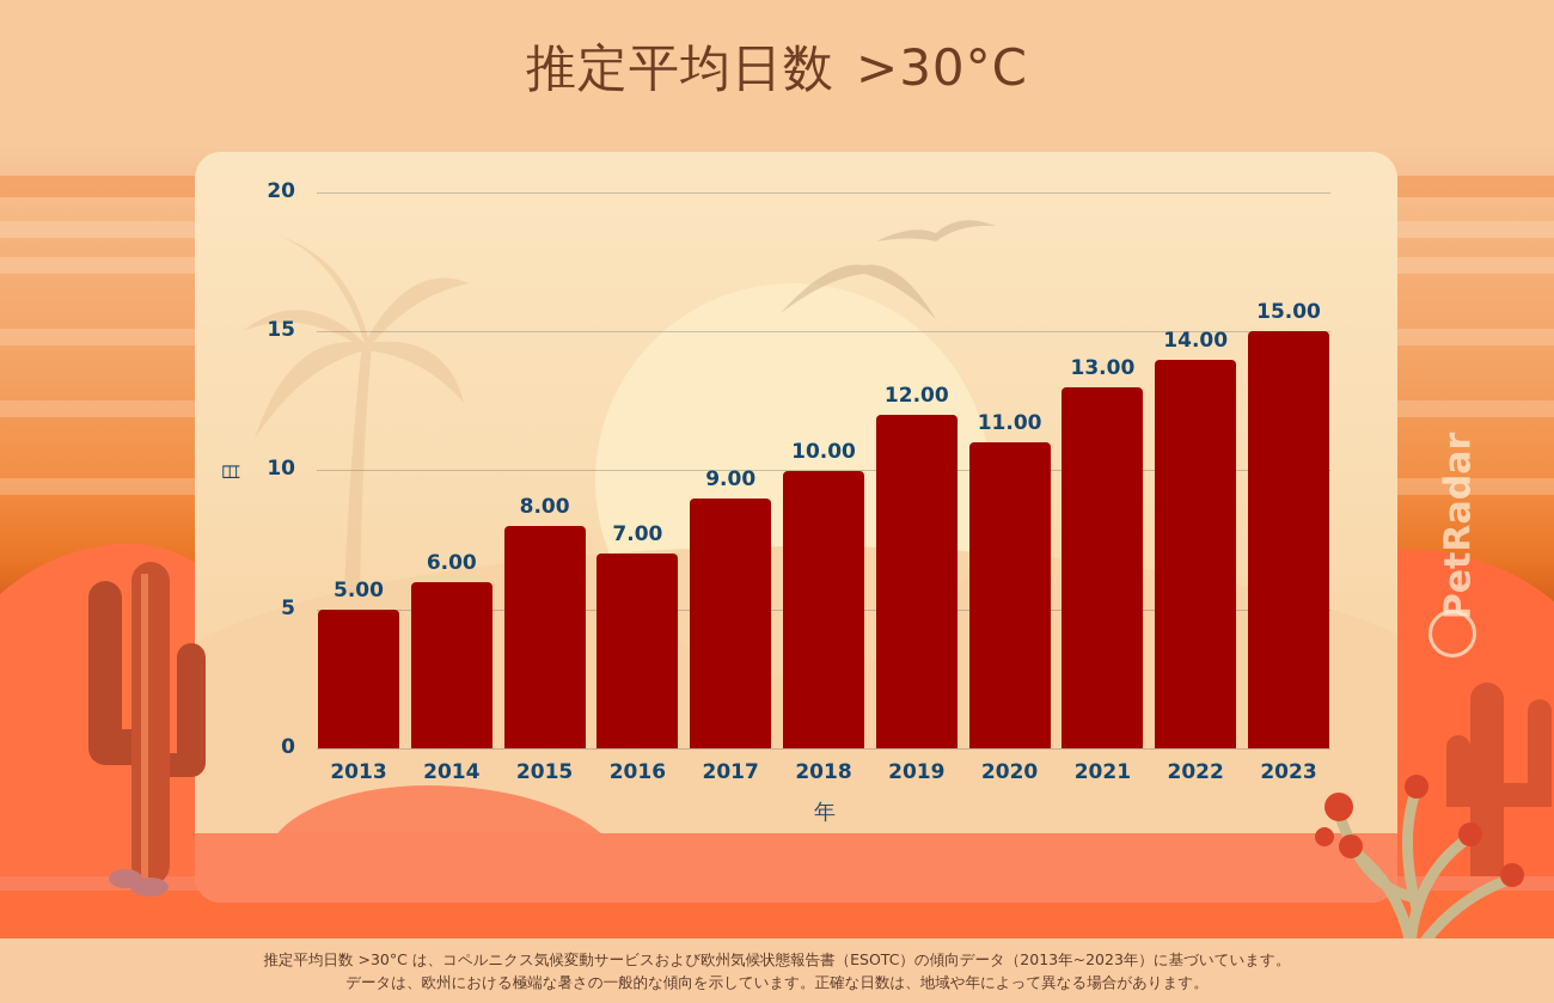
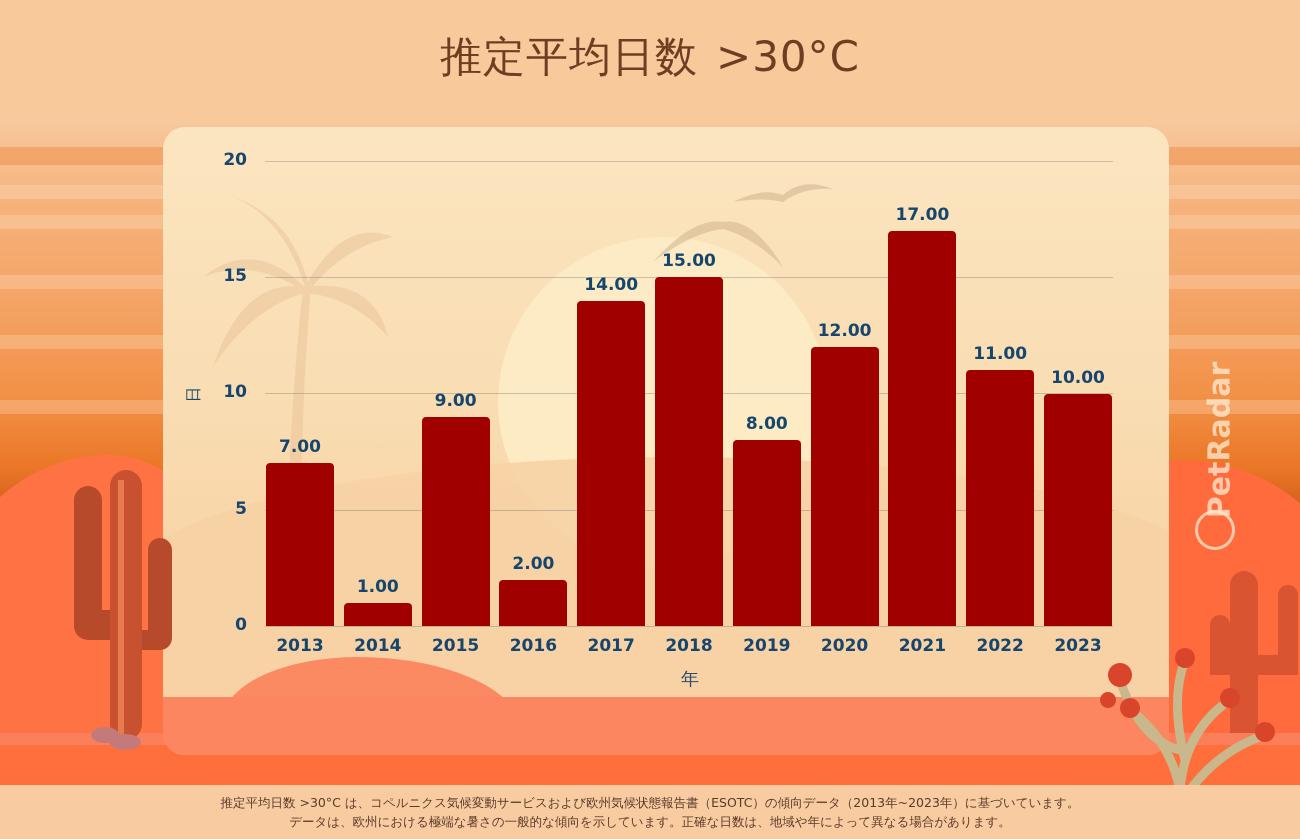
2013: 5.00 -> 7.00
2014: 6.00 -> 1.00
2015: 8.00 -> 9.00
2016: 7.00 -> 2.00
2017: 9.00 -> 14.00
2018: 10.00 -> 15.00
2019: 12.00 -> 8.00
2020: 11.00 -> 12.00
2021: 13.00 -> 17.00
2022: 14.00 -> 11.00
2023: 15.00 -> 10.00
